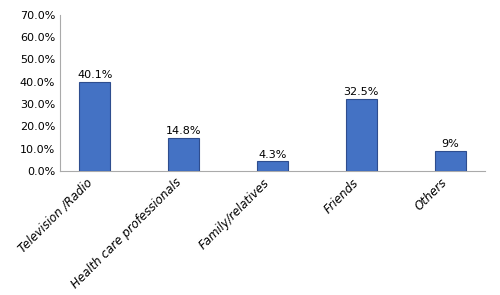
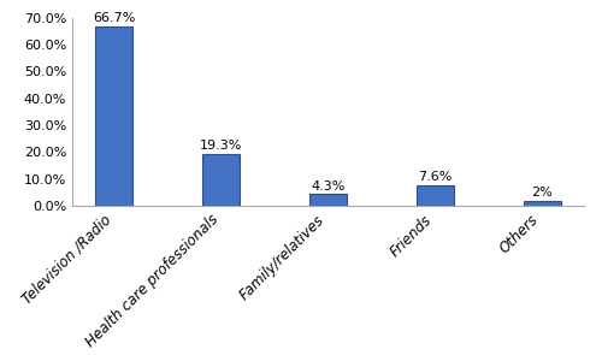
Television /Radio: 40.1% -> 66.7%
Health care professionals: 14.8% -> 19.3%
Friends: 32.5% -> 7.6%
Others: 9% -> 2%
